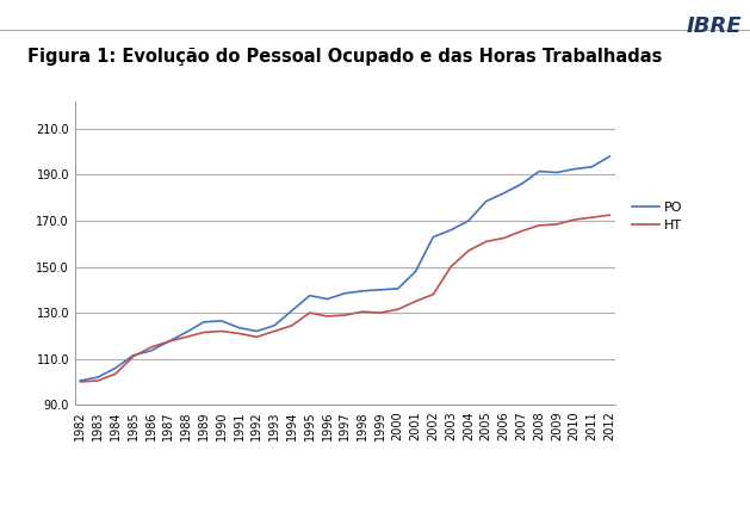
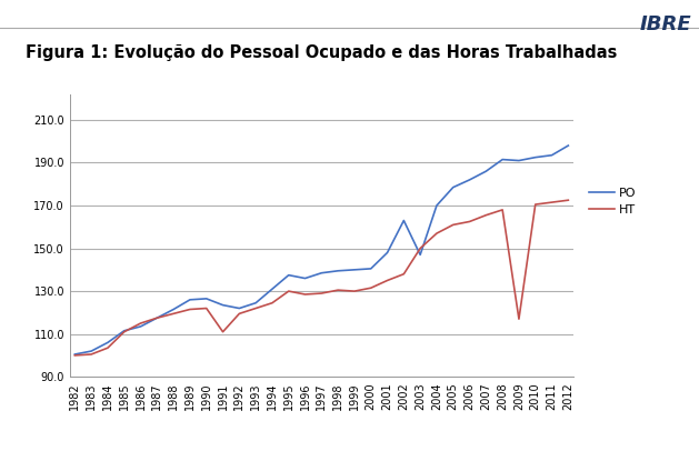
HT/1991: 121 -> 111
PO/2003: 166 -> 147
HT/2009: 168 -> 117
